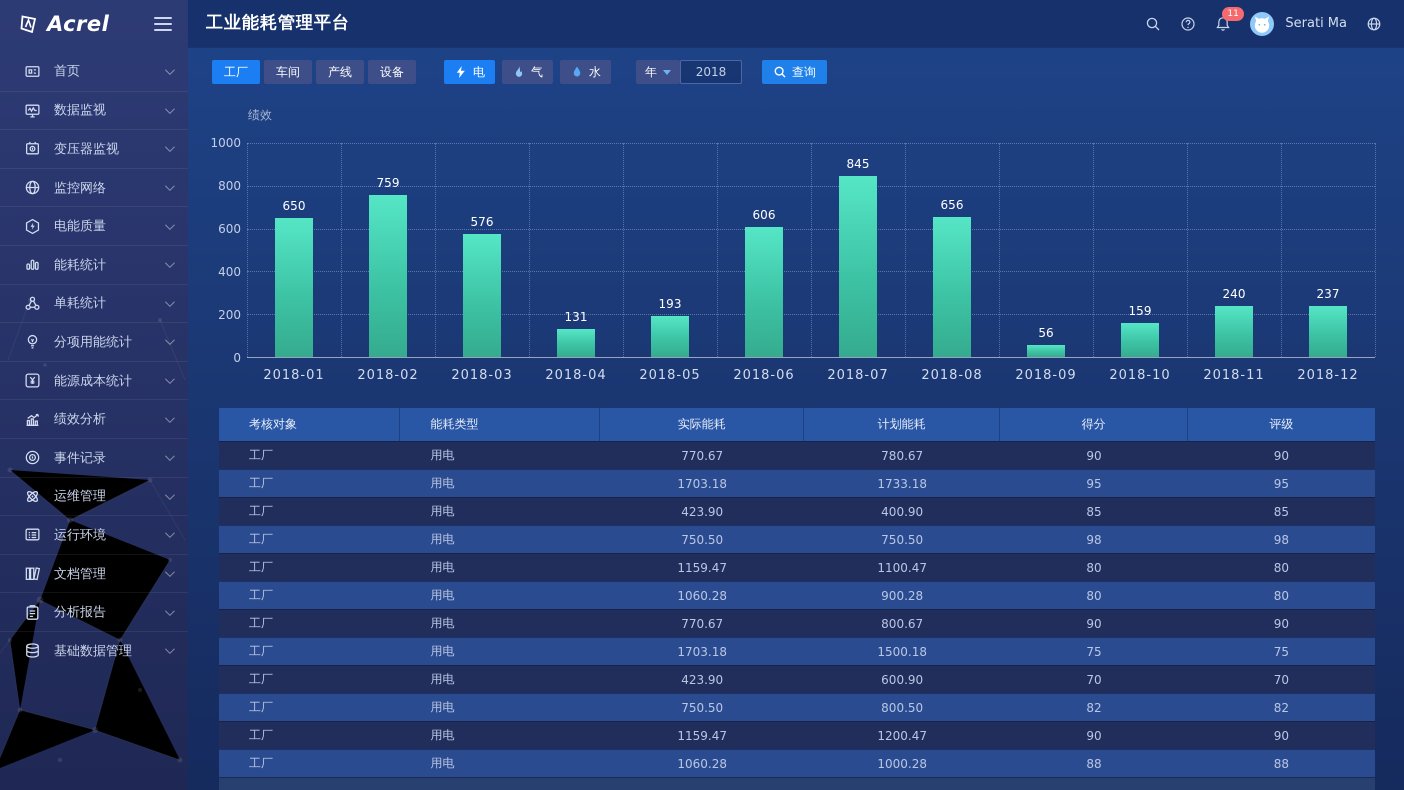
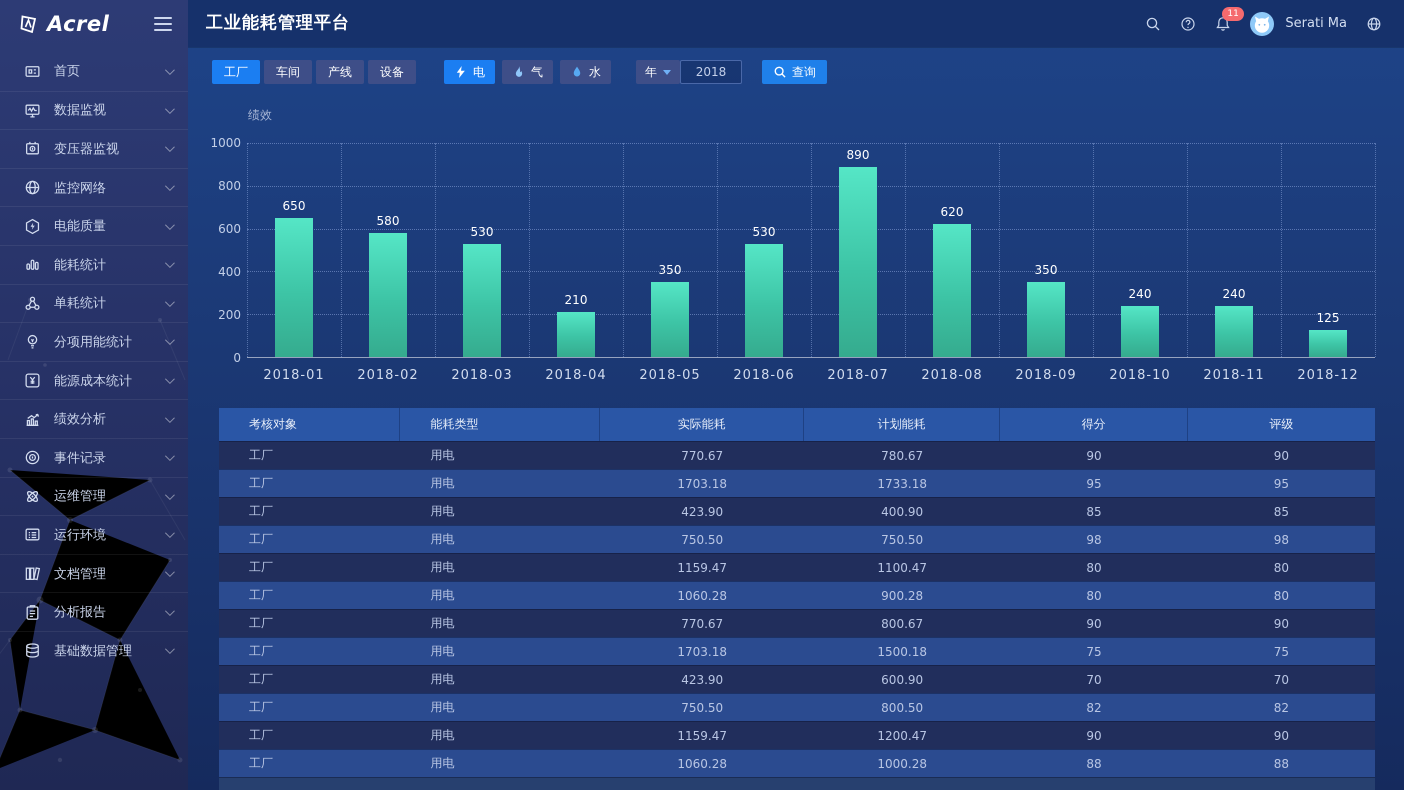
2018-02: 759 -> 580
2018-03: 576 -> 530
2018-04: 131 -> 210
2018-05: 193 -> 350
2018-06: 606 -> 530
2018-07: 845 -> 890
2018-08: 656 -> 620
2018-09: 56 -> 350
2018-10: 159 -> 240
2018-12: 237 -> 125
